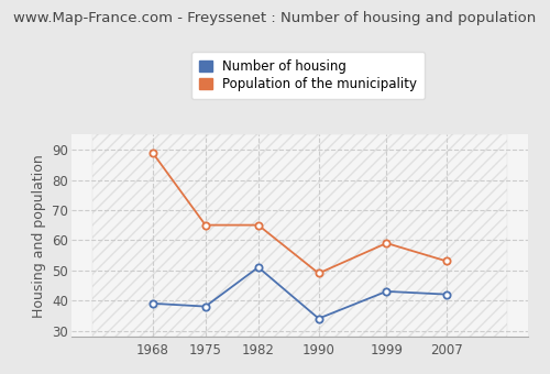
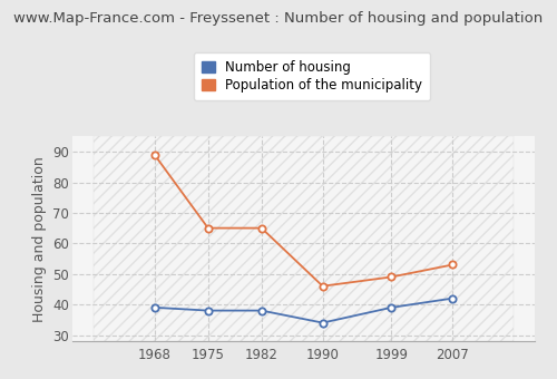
Number of housing/1982: 51 -> 38
Population of the municipality/1990: 49 -> 46
Number of housing/1999: 43 -> 39
Population of the municipality/1999: 59 -> 49
